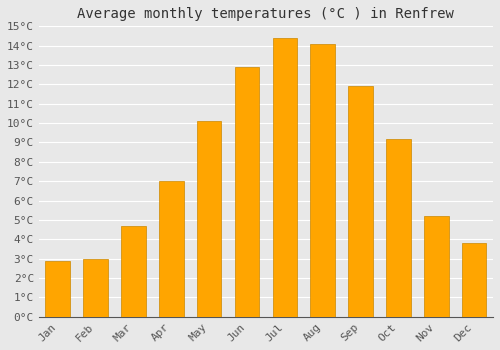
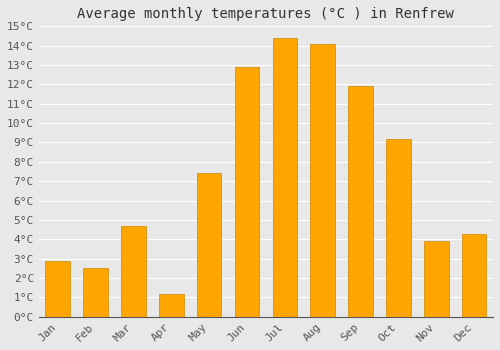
Feb: 3.0°C -> 2.5°C
Apr: 7.0°C -> 1.2°C
May: 10.1°C -> 7.4°C
Nov: 5.2°C -> 3.9°C
Dec: 3.8°C -> 4.3°C
